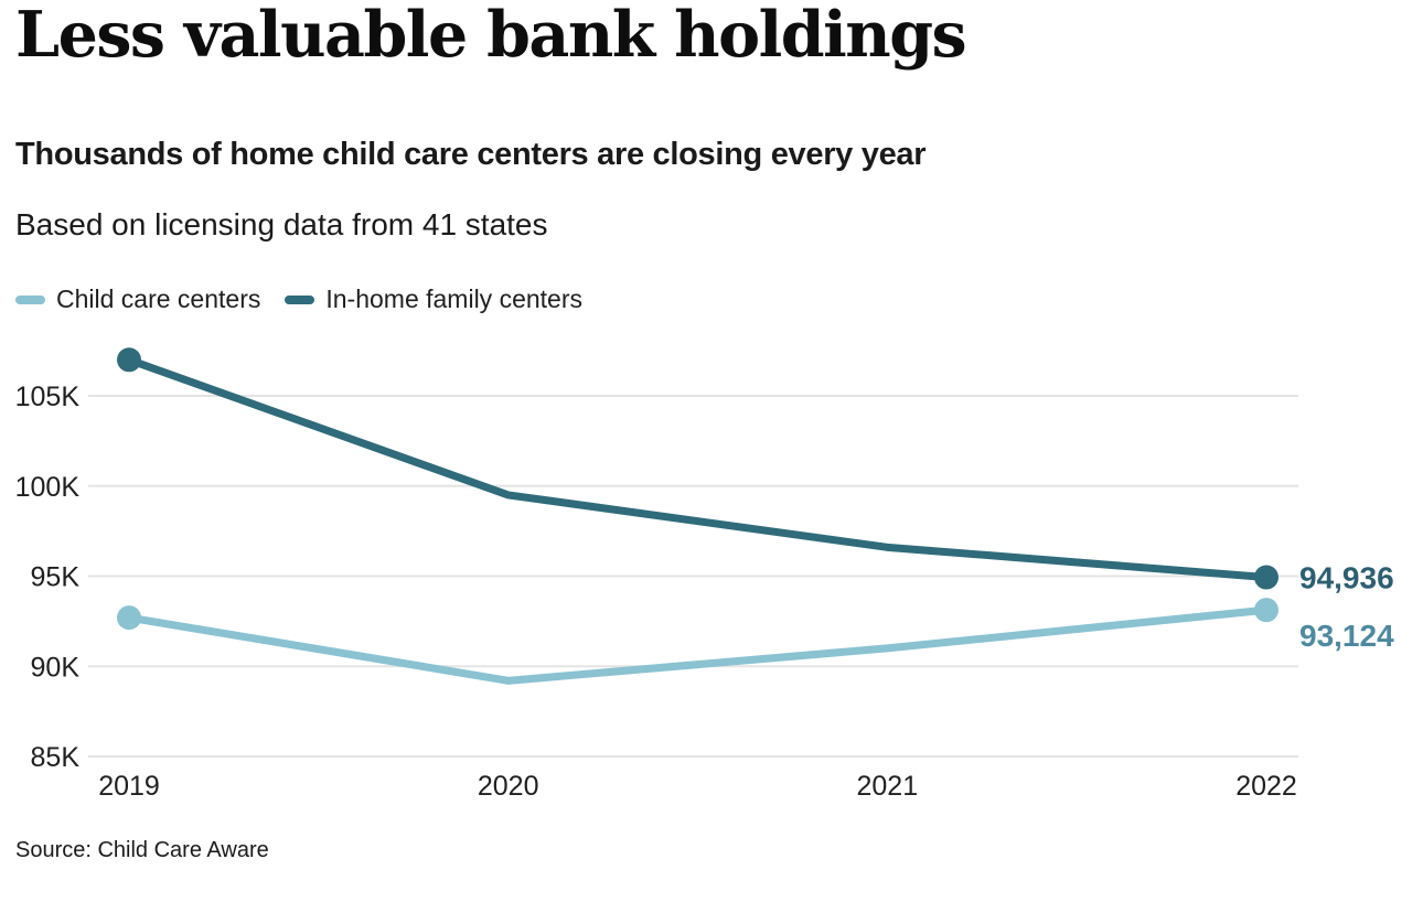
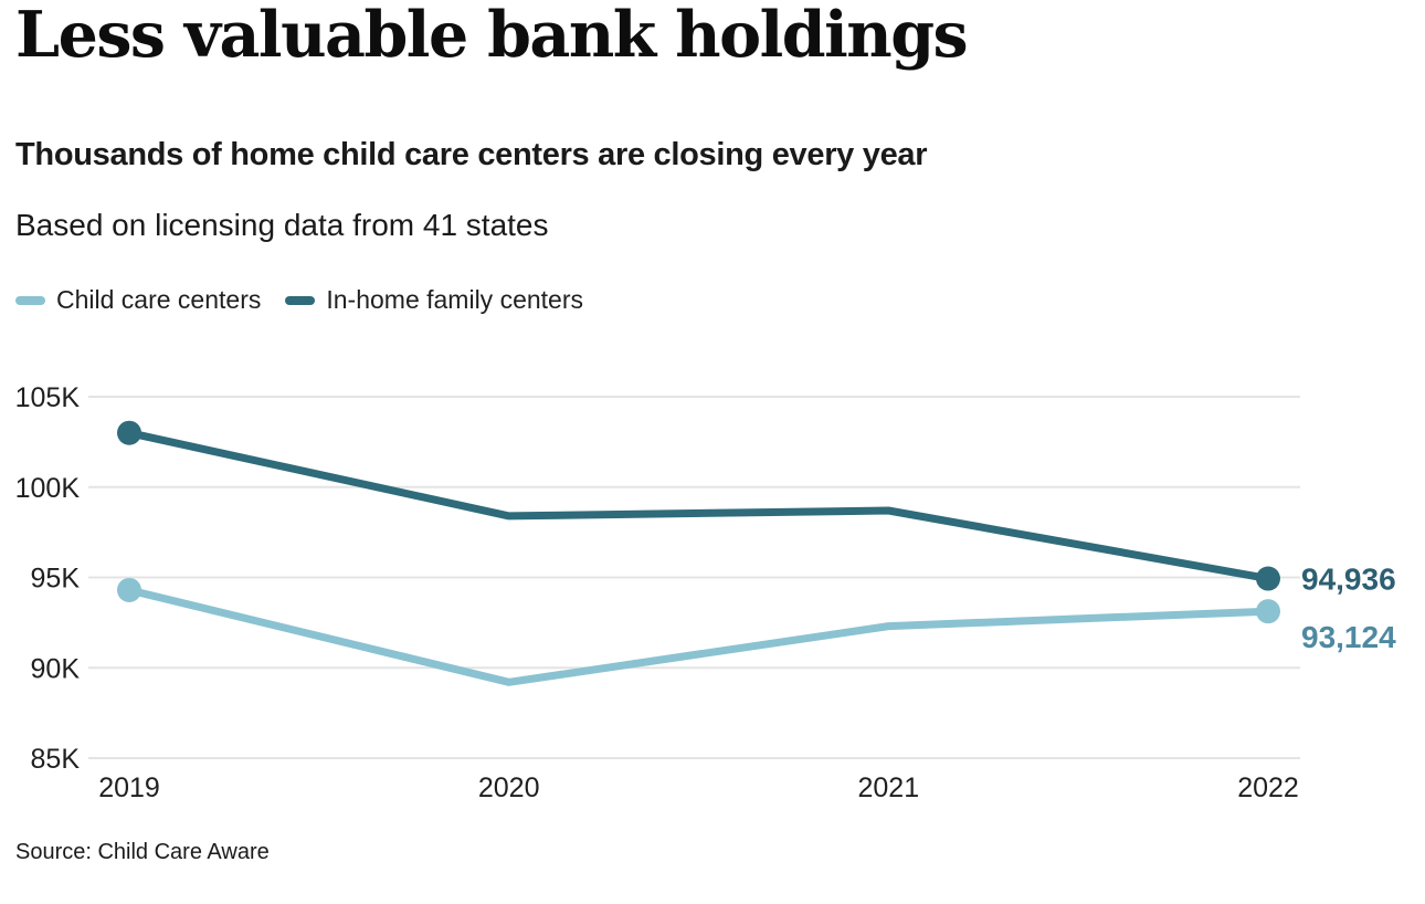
Child care centers/2019: 92.7K -> 94.3K
In-home family centers/2019: 107.0K -> 103.0K
In-home family centers/2020: 99.5K -> 98.4K
Child care centers/2021: 91.0K -> 92.3K
In-home family centers/2021: 96.6K -> 98.7K
